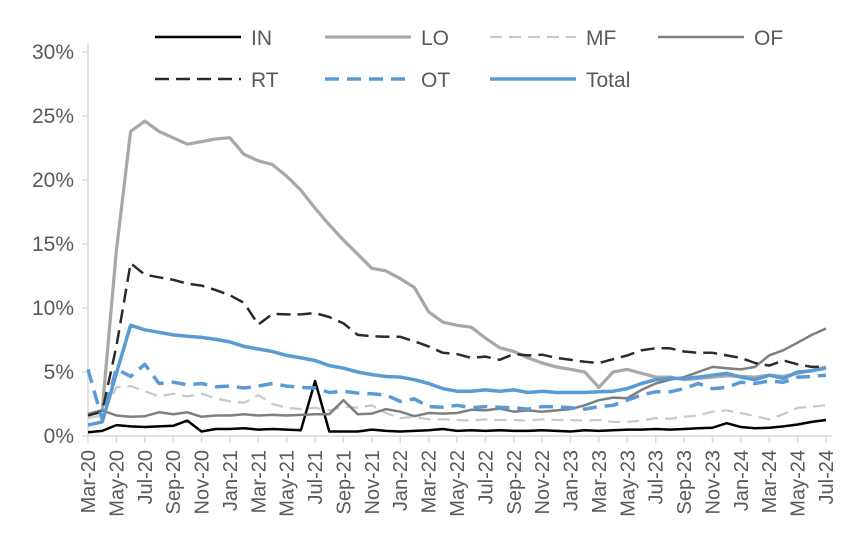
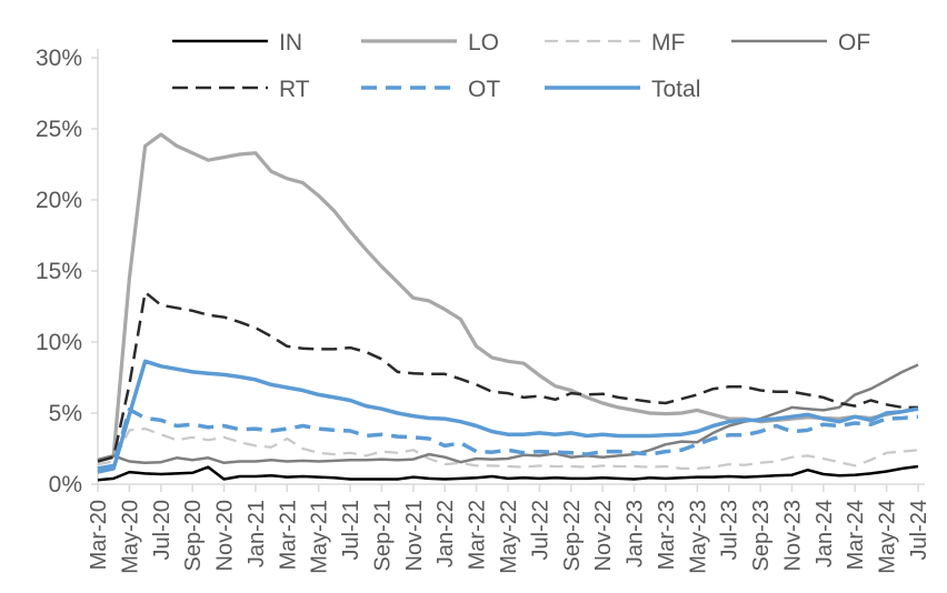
OT/Mar-20: 5.2% -> 1.1%
OT/Jul-20: 5.6% -> 4.5%
RT/Mar-21: 8.7% -> 9.7%
IN/Jul-21: 4.3% -> 0.3%
OF/Sep-21: 2.8% -> 1.8%
LO/Mar-23: 3.8% -> 5.0%
